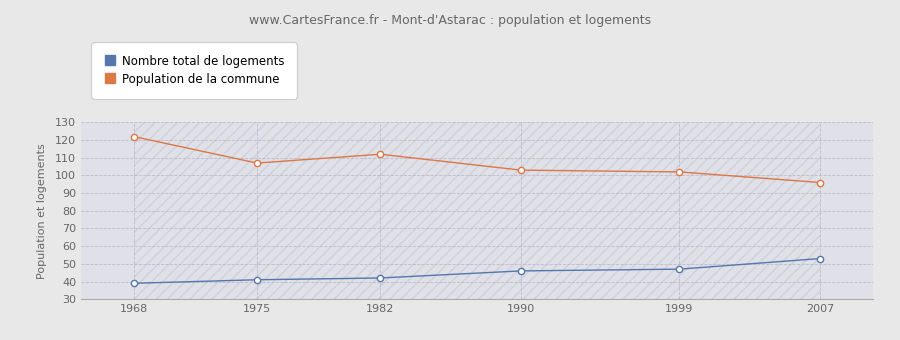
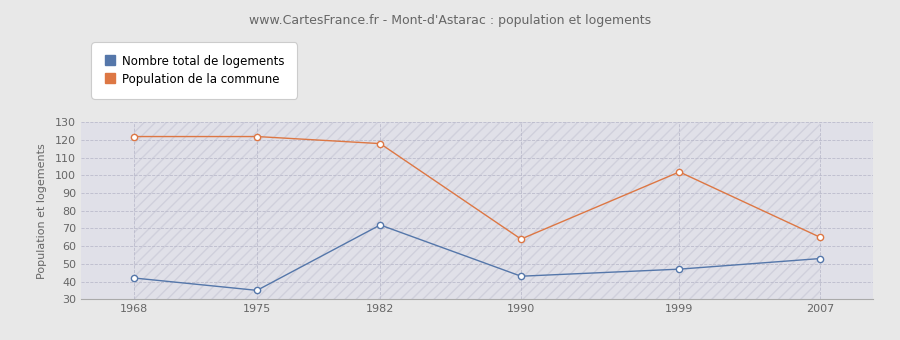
Nombre total de logements/1968: 39 -> 42
Nombre total de logements/1975: 41 -> 35
Population de la commune/1975: 107 -> 122
Nombre total de logements/1982: 42 -> 72
Population de la commune/1982: 112 -> 118
Nombre total de logements/1990: 46 -> 43
Population de la commune/1990: 103 -> 64
Population de la commune/2007: 96 -> 65
